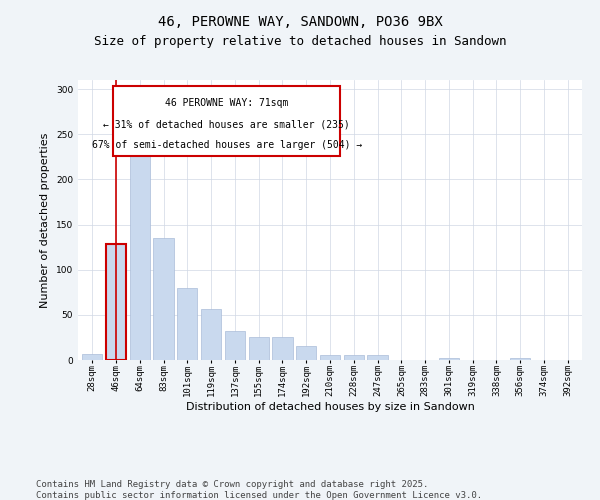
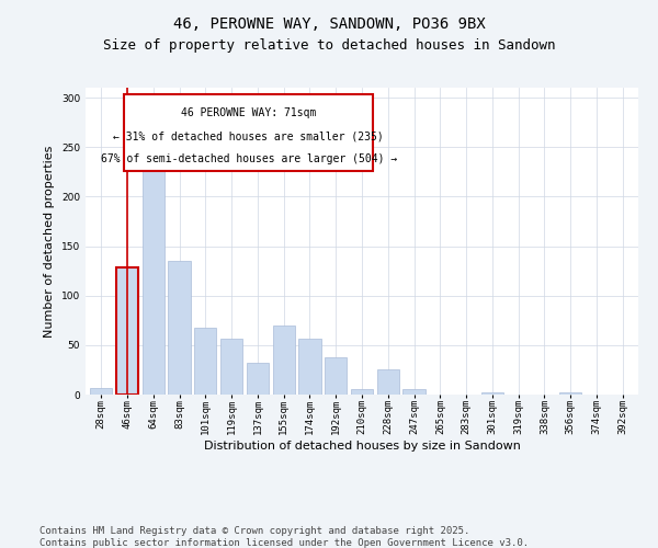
101sqm: 80 -> 68
155sqm: 26 -> 70
174sqm: 25 -> 56
192sqm: 15 -> 38
228sqm: 5 -> 26
